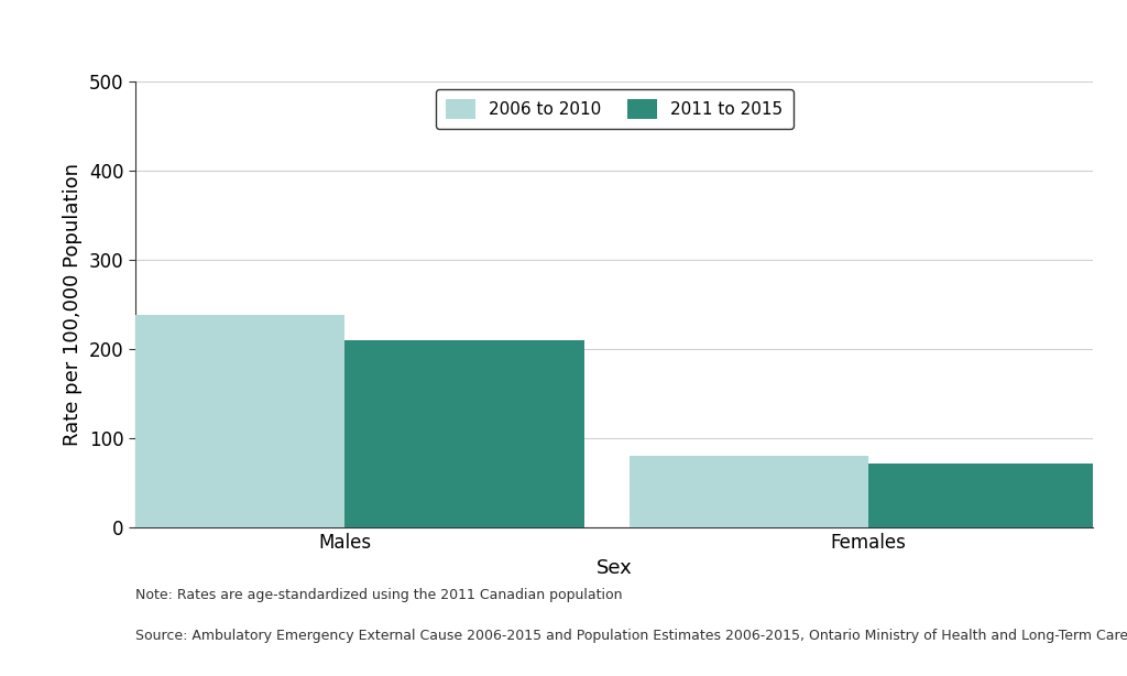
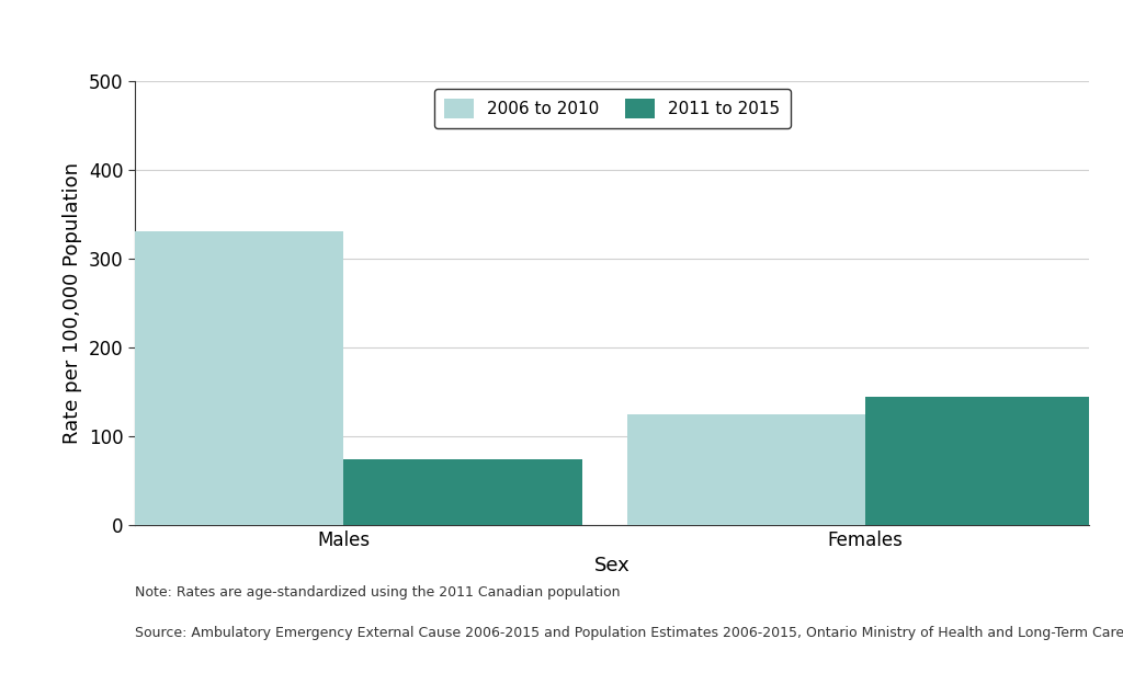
2006 to 2010/Males: 238 -> 330
2011 to 2015/Males: 210 -> 74
2006 to 2010/Females: 80 -> 124
2011 to 2015/Females: 72 -> 144
